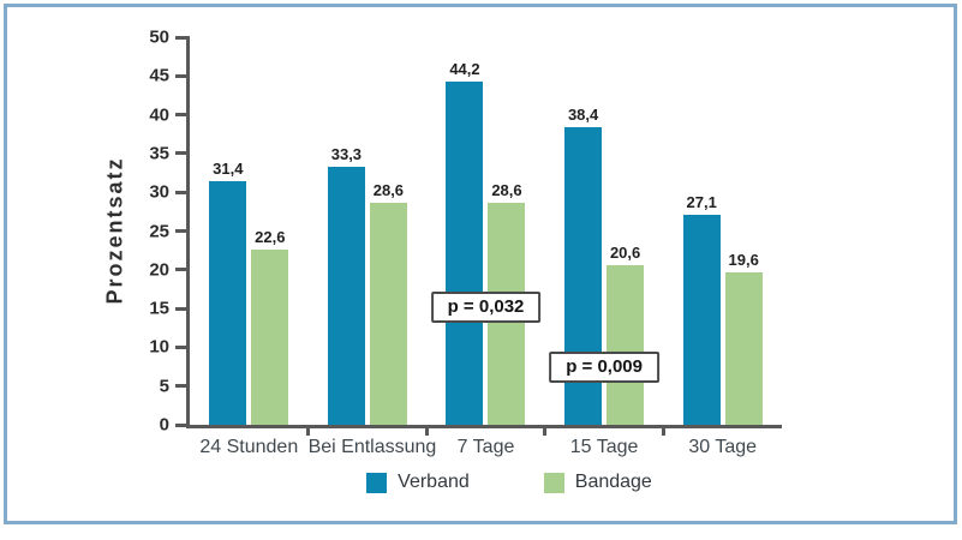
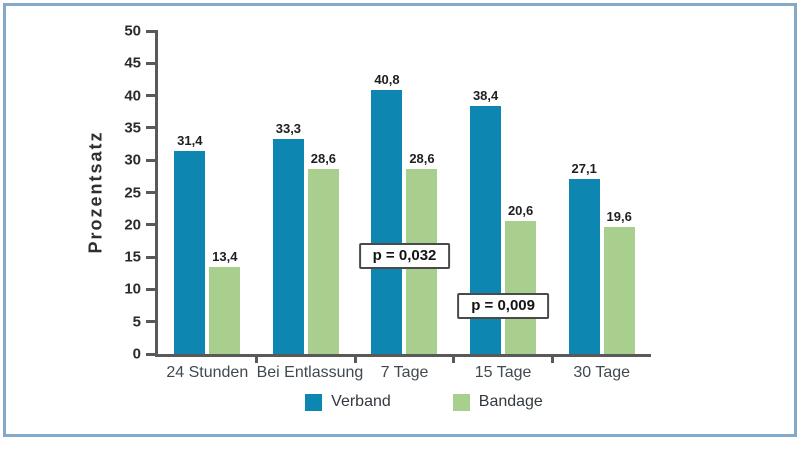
Bandage/24 Stunden: 22,6 -> 13,4
Verband/7 Tage: 44,2 -> 40,8
